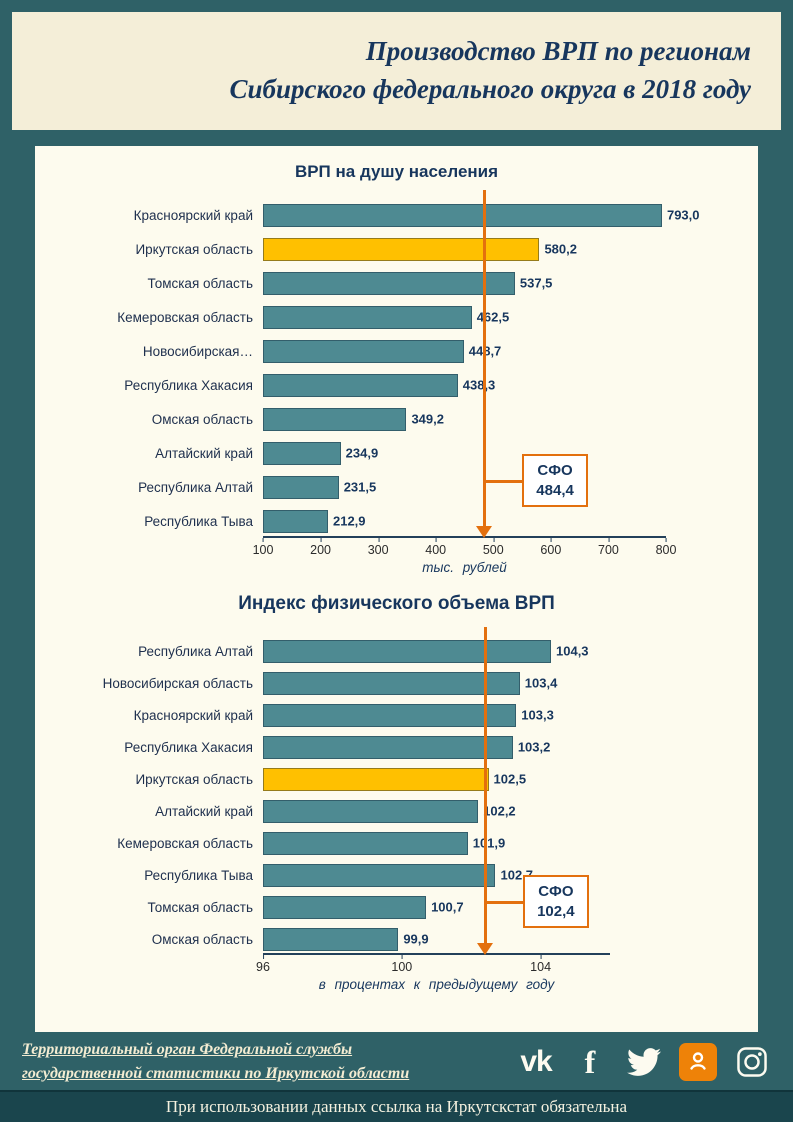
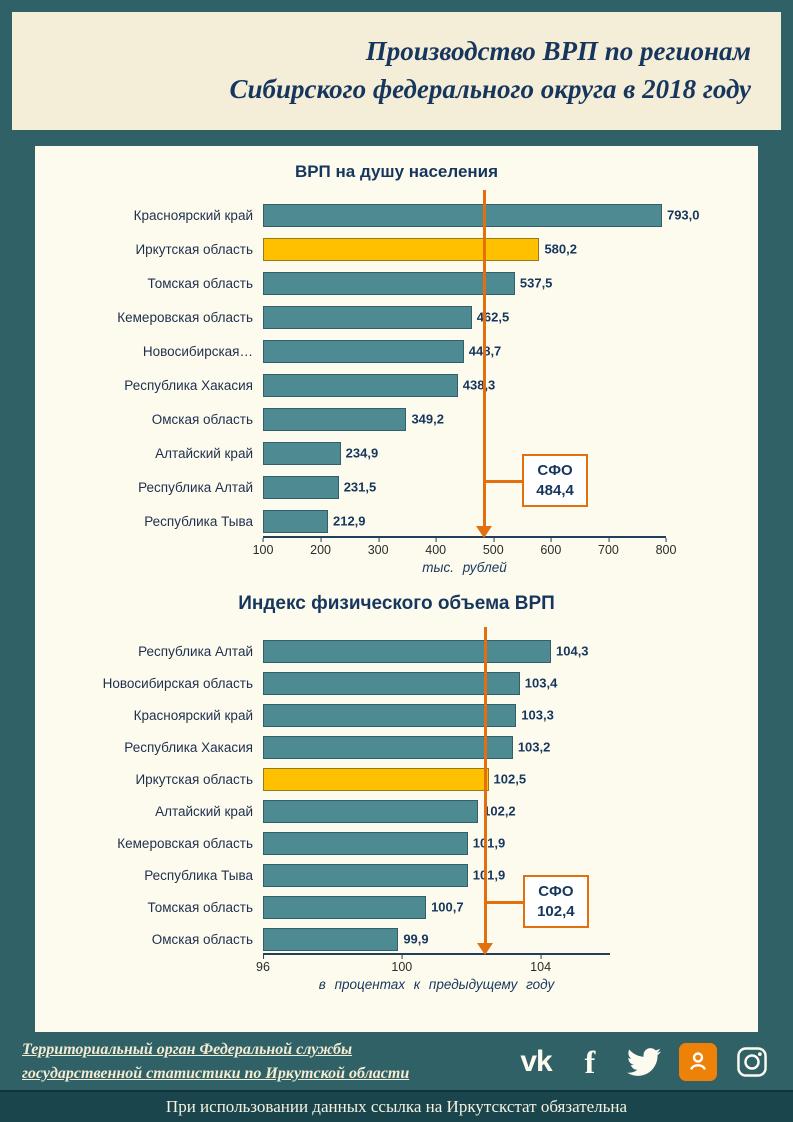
Индекс физического объема ВРП/Республика Тыва: 102,7 -> 101,9
